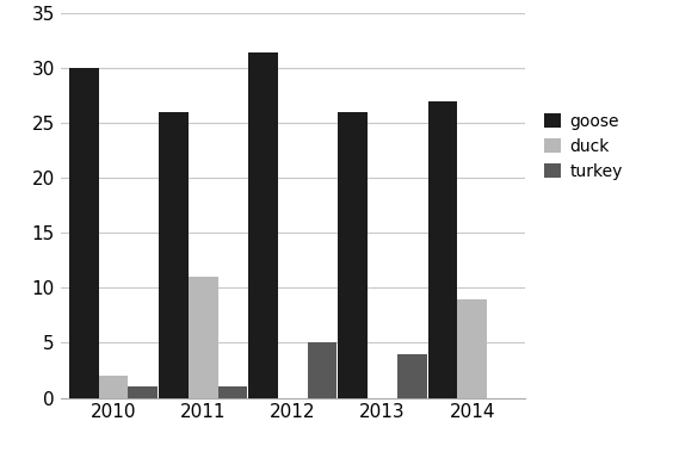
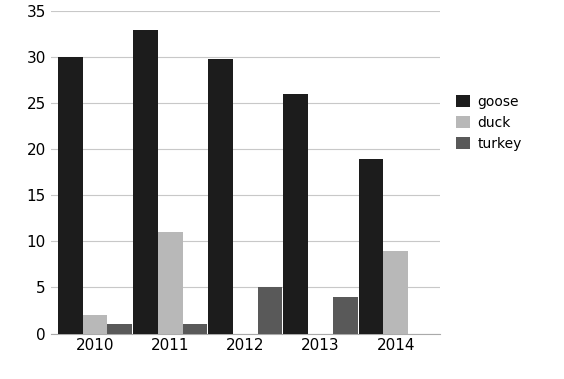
goose/2011: 26.0 -> 33.0
goose/2012: 31.5 -> 29.8
goose/2014: 27.0 -> 19.0
